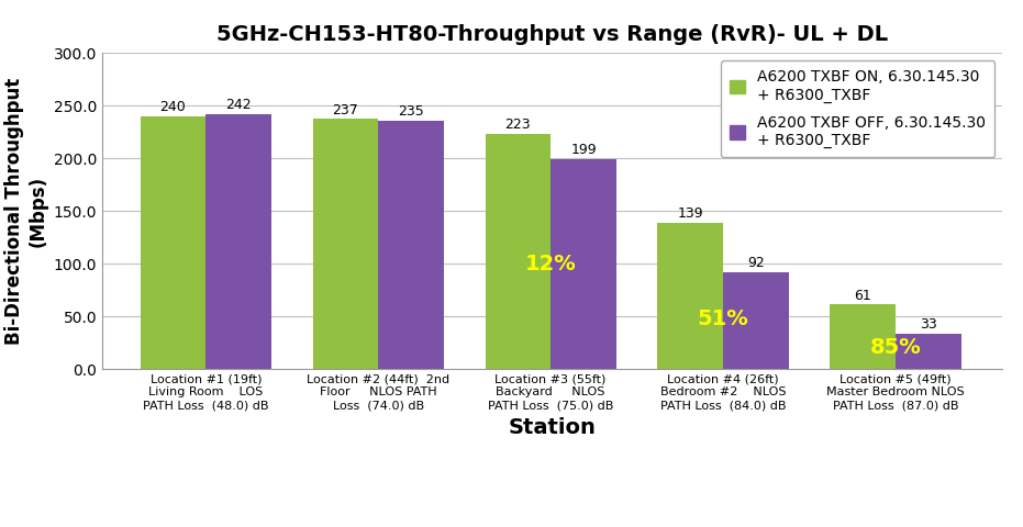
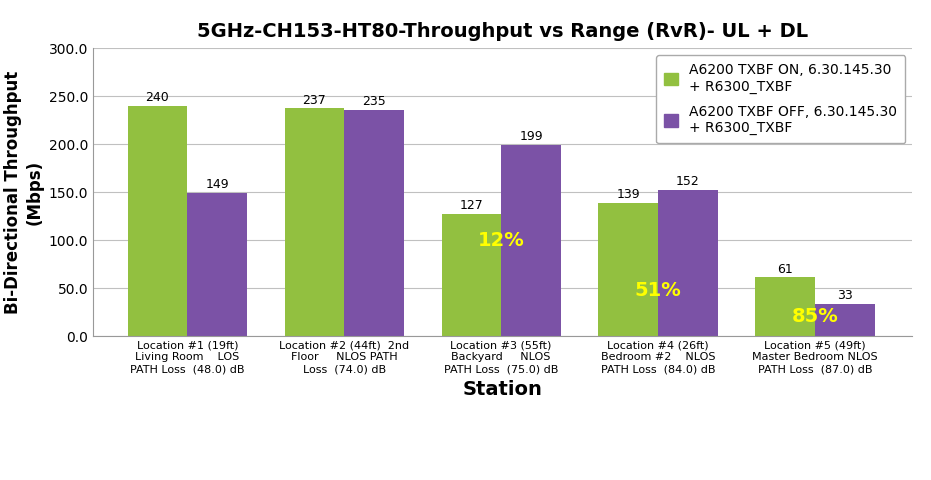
A6200 TXBF OFF, 6.30.145.30 + R6300_TXBF/Location #1 (19ft) Living Room LOS PATH Loss (48.0) dB: 242 -> 149
A6200 TXBF ON, 6.30.145.30 + R6300_TXBF/Location #3 (55ft) Backyard NLOS PATH Loss (75.0) dB: 223 -> 127
A6200 TXBF OFF, 6.30.145.30 + R6300_TXBF/Location #4 (26ft) Bedroom #2 NLOS PATH Loss (84.0) dB: 92 -> 152
